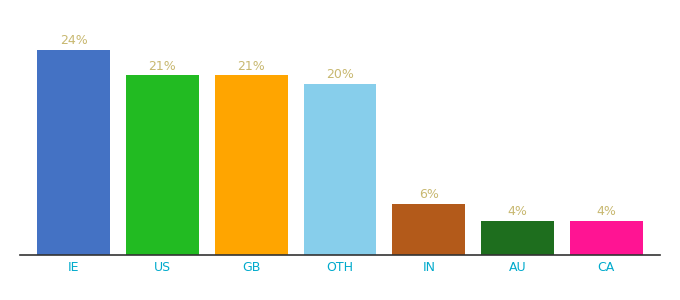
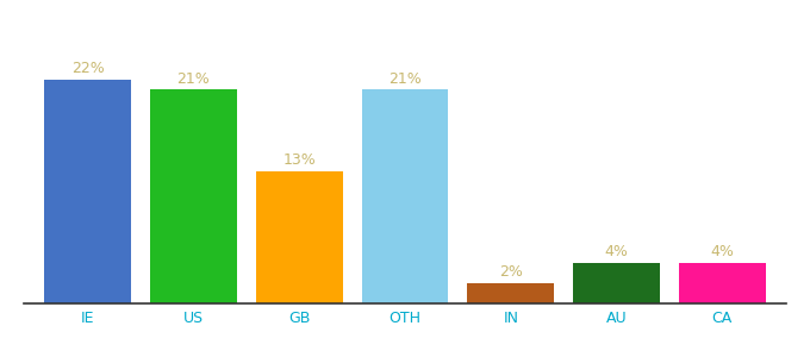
IE: 24% -> 22%
GB: 21% -> 13%
OTH: 20% -> 21%
IN: 6% -> 2%
